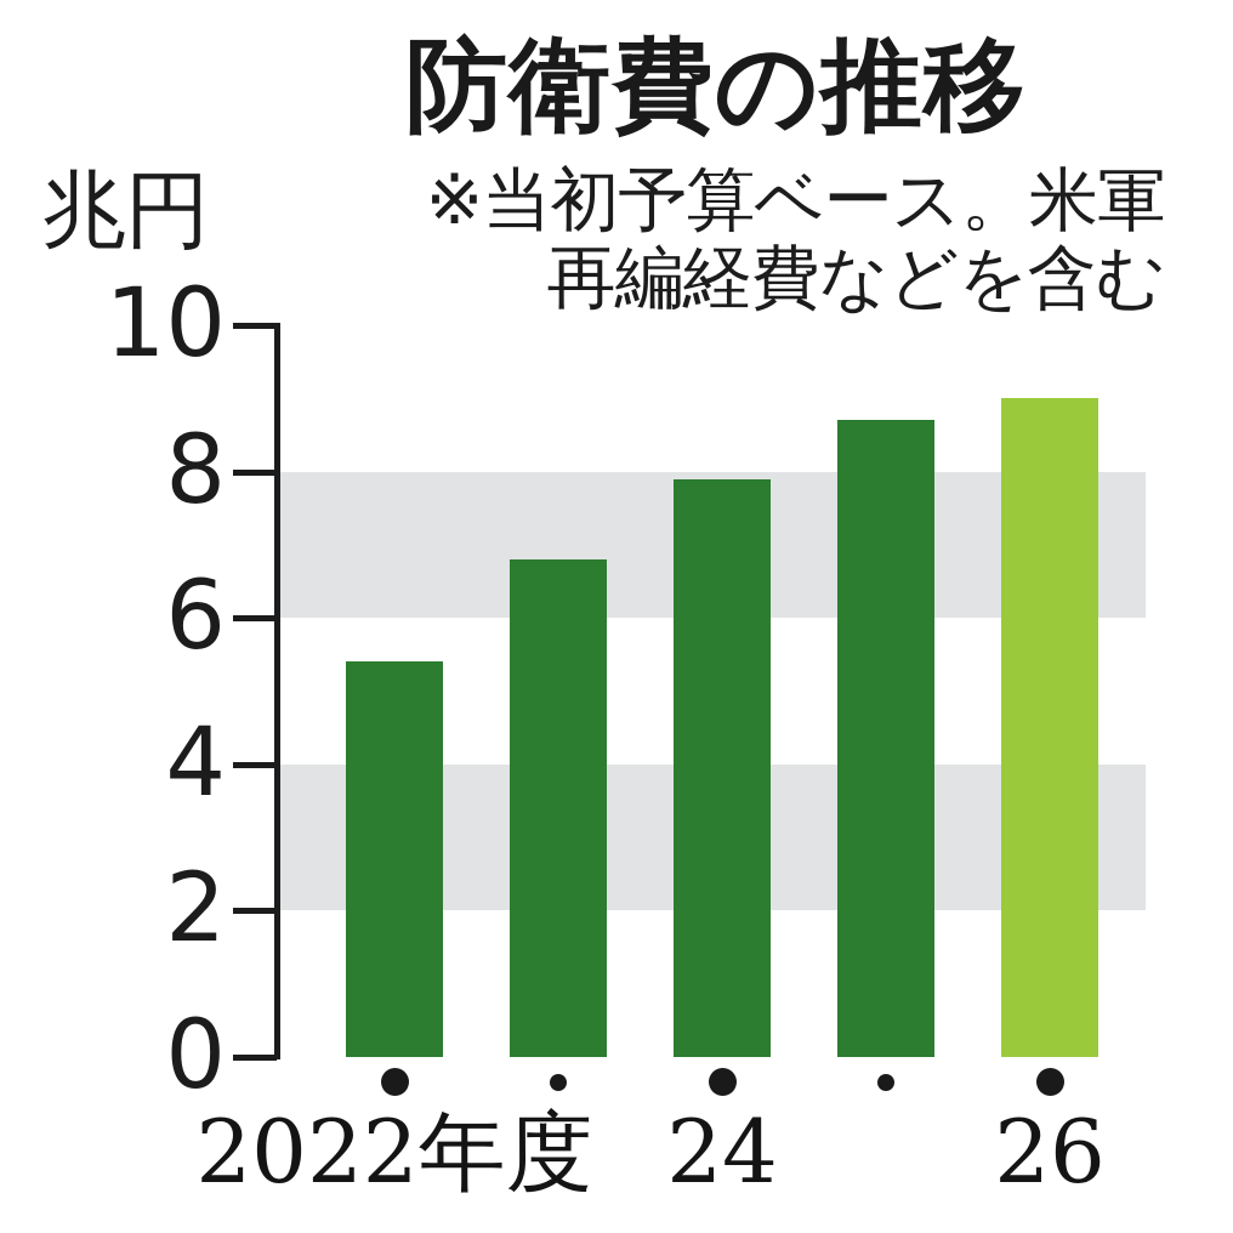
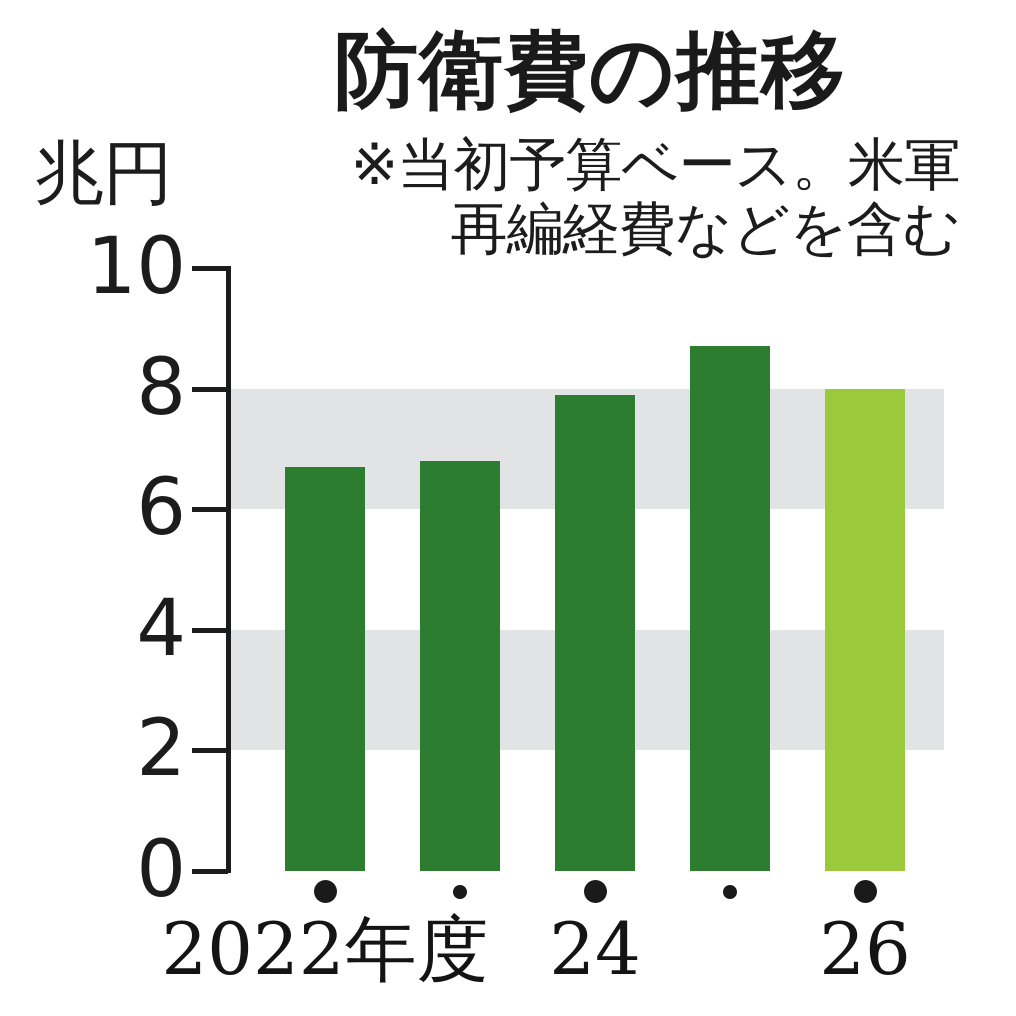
2022年度: 5.4 -> 6.7
26: 9.0 -> 8.0
